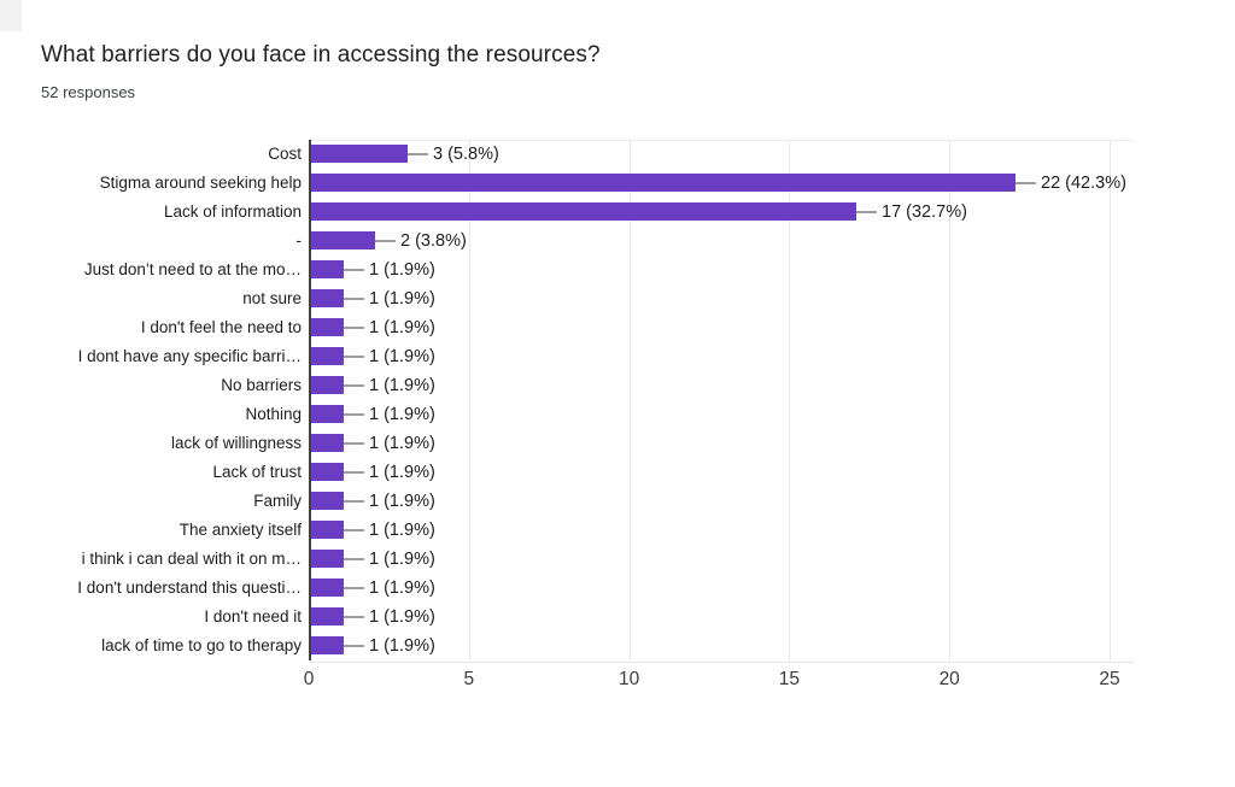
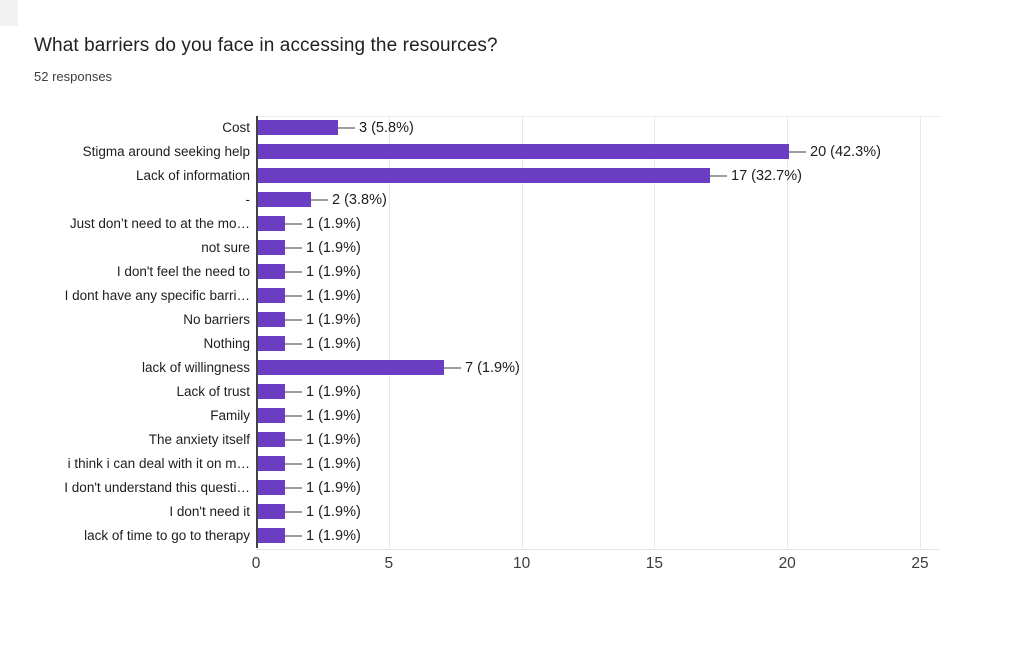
Stigma around seeking help: 22 -> 20
lack of willingness: 1 -> 7
